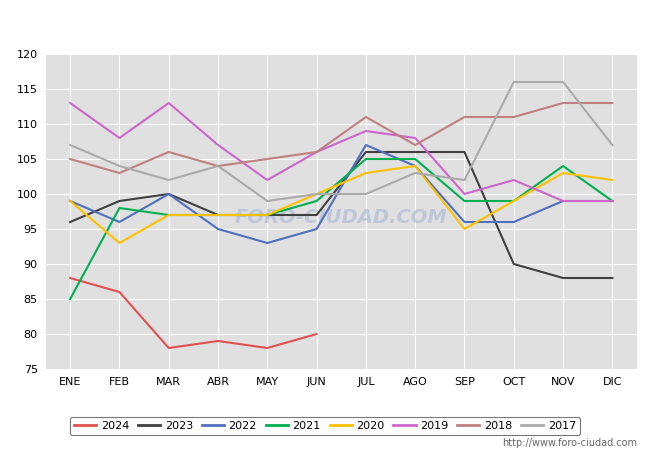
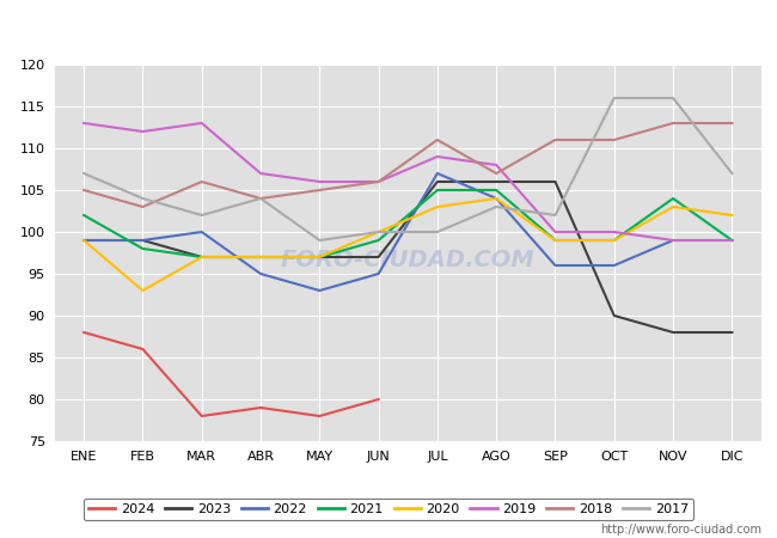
2023/ENE: 96 -> 99
2021/ENE: 85 -> 102
2022/FEB: 96 -> 99
2019/FEB: 108 -> 112
2023/MAR: 100 -> 97
2019/MAY: 102 -> 106
2020/SEP: 95 -> 99
2019/OCT: 102 -> 100
